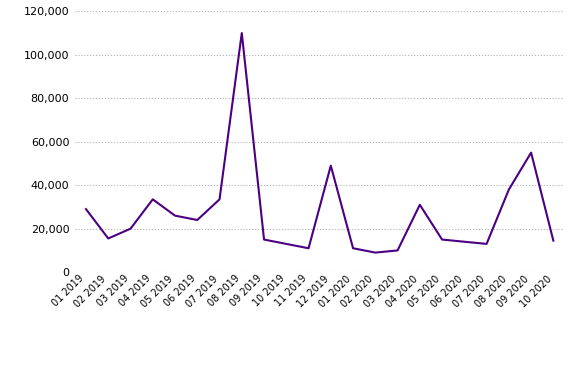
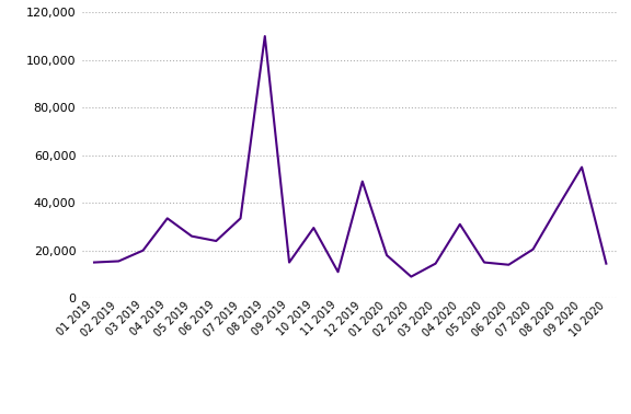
01 2019: 29,000 -> 15,000
10 2019: 13,000 -> 29,500
01 2020: 11,000 -> 18,000
03 2020: 10,000 -> 14,500
07 2020: 13,000 -> 20,500
